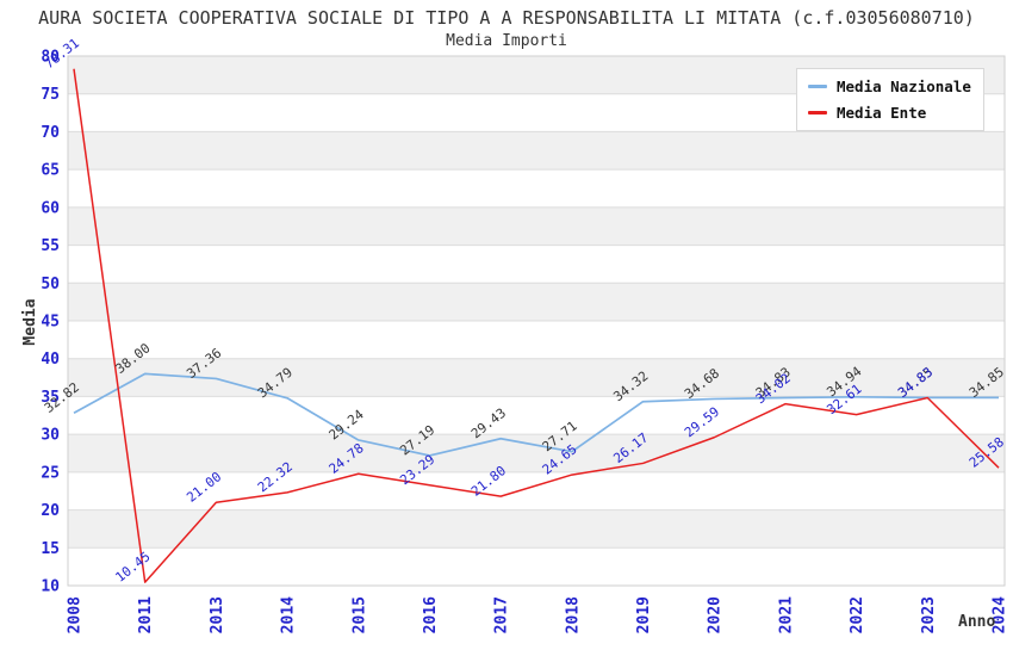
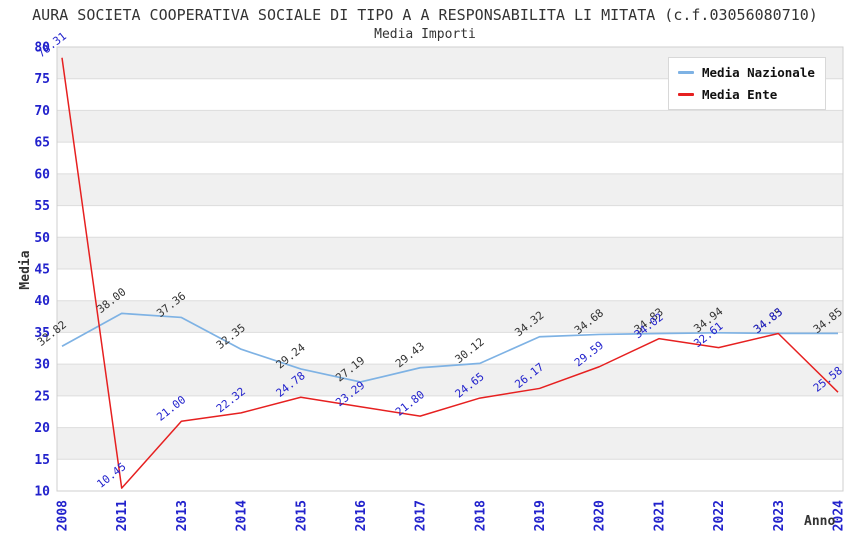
Media Nazionale/2014: 34.79 -> 32.35
Media Nazionale/2018: 27.71 -> 30.12
